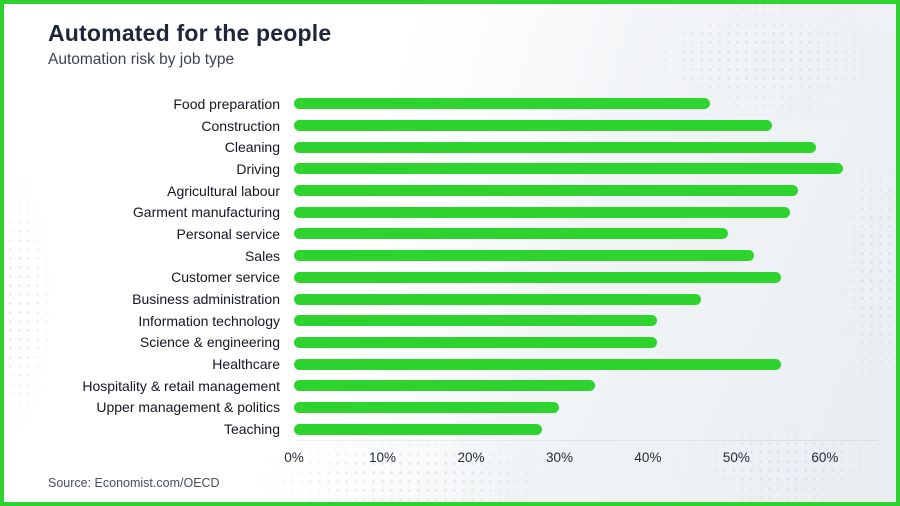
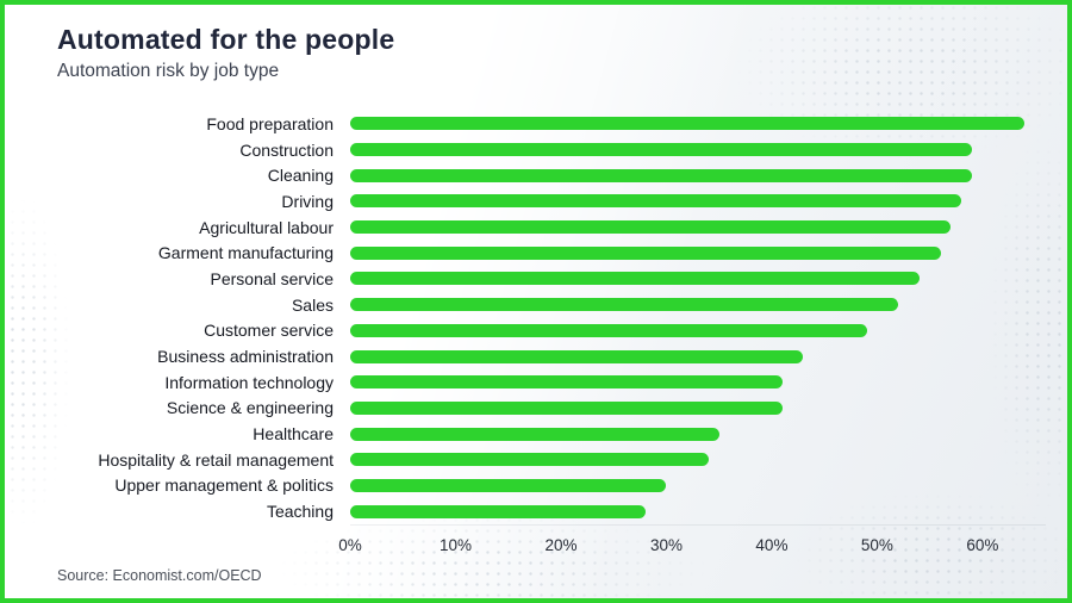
Food preparation: 47% -> 64%
Construction: 54% -> 59%
Driving: 62% -> 58%
Personal service: 49% -> 54%
Customer service: 55% -> 49%
Business administration: 46% -> 43%
Healthcare: 55% -> 35%
